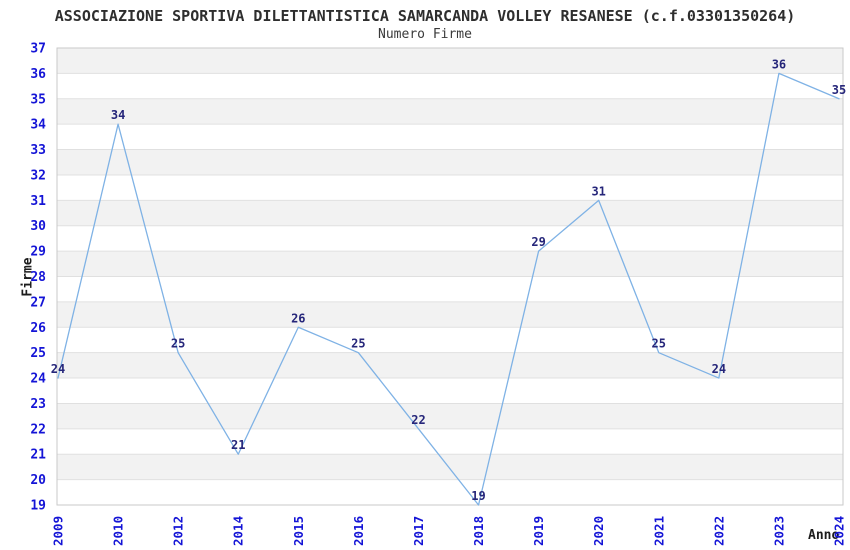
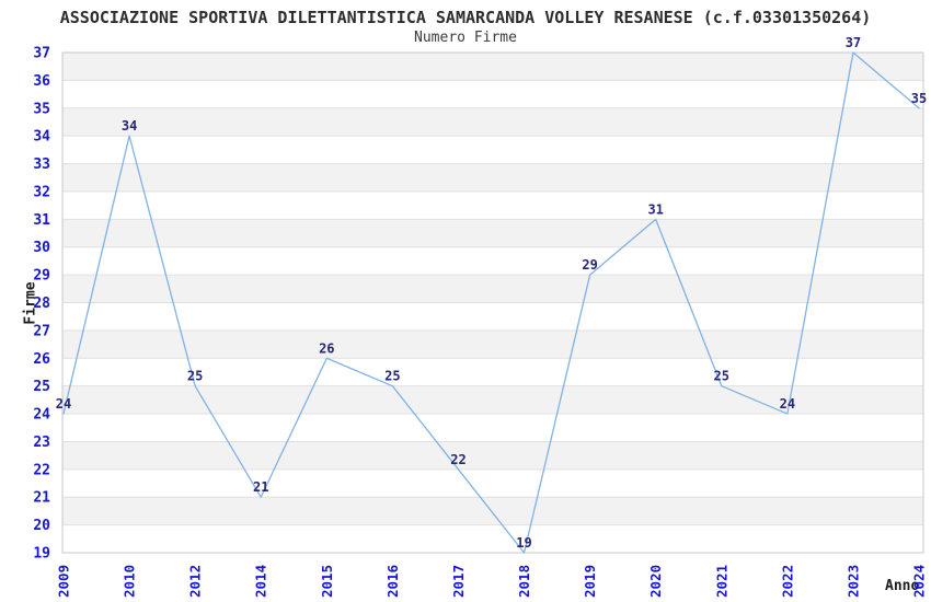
2023: 36 -> 37
